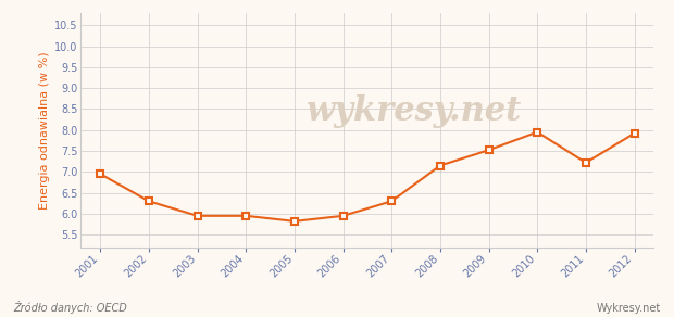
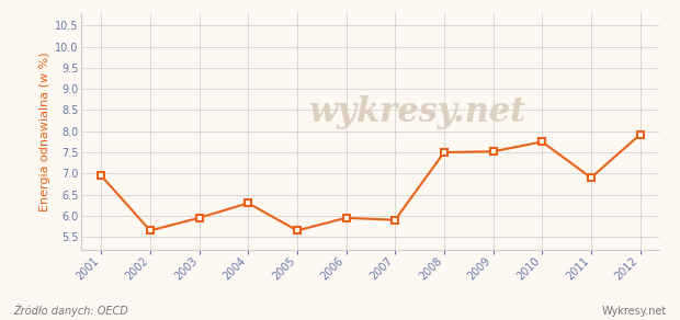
2002: 6.30 -> 5.65
2004: 5.95 -> 6.30
2005: 5.82 -> 5.65
2007: 6.30 -> 5.90
2008: 7.15 -> 7.50
2010: 7.95 -> 7.75
2011: 7.22 -> 6.90
